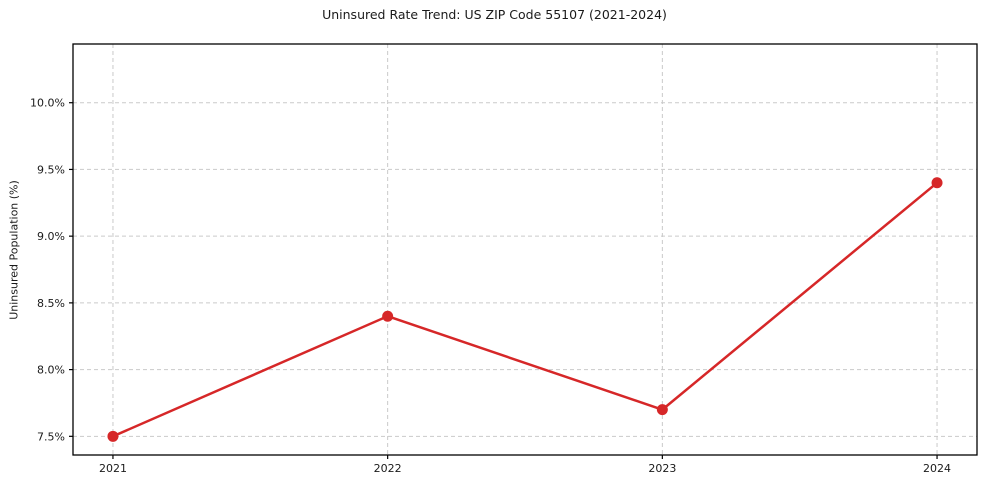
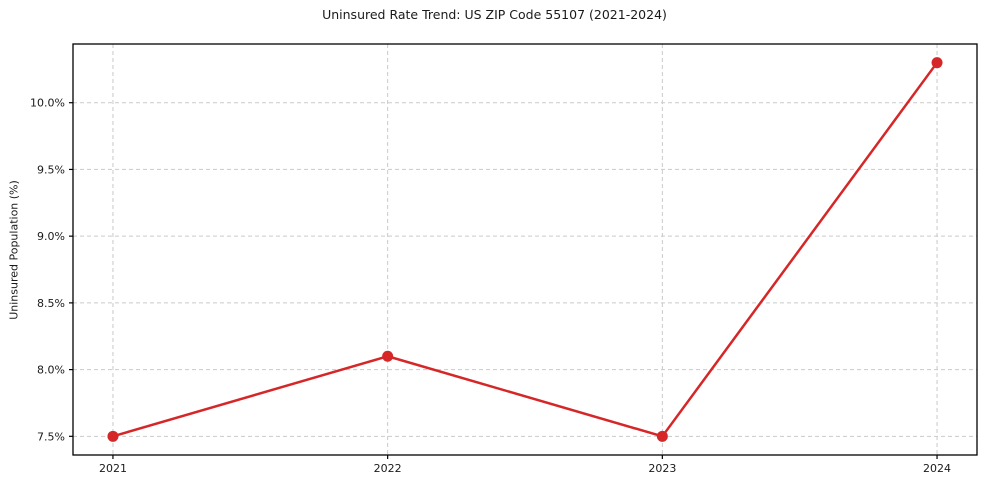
2022: 8.4% -> 8.1%
2023: 7.7% -> 7.5%
2024: 9.4% -> 10.3%
